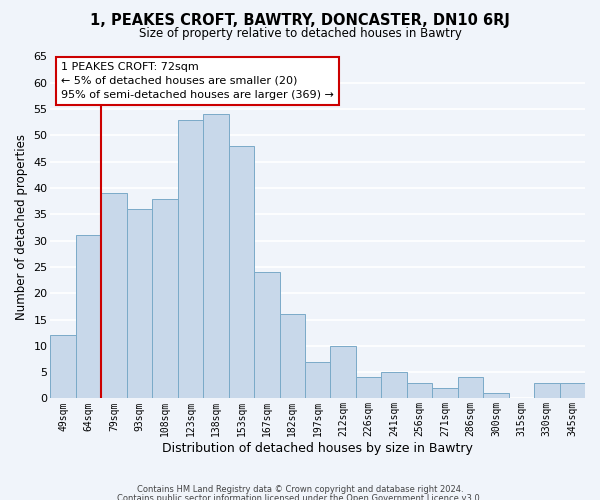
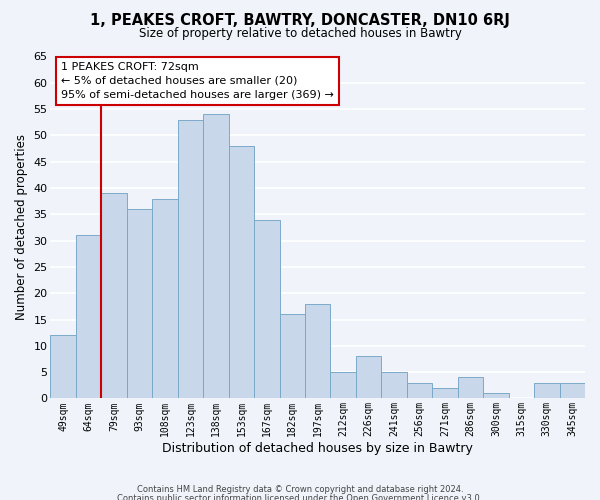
167sqm: 24 -> 34
197sqm: 7 -> 18
212sqm: 10 -> 5
226sqm: 4 -> 8
